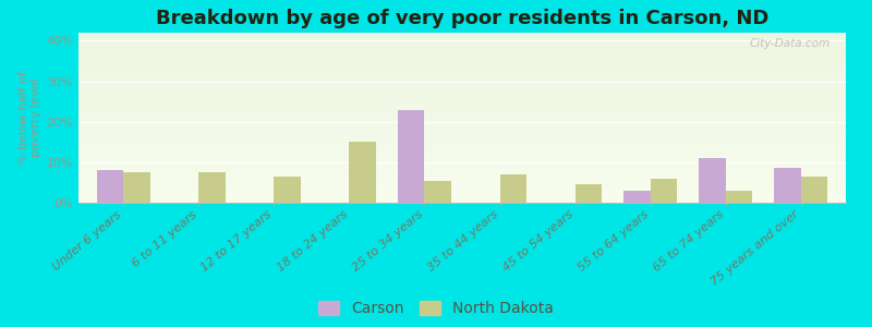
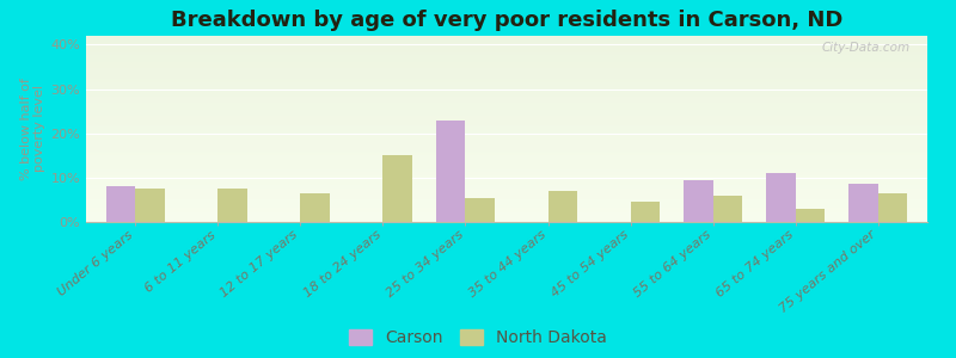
Carson/55 to 64 years: 3.0% -> 9.5%
